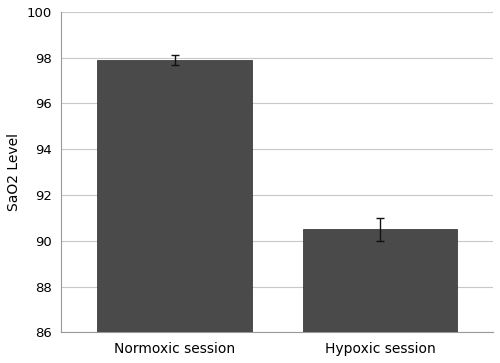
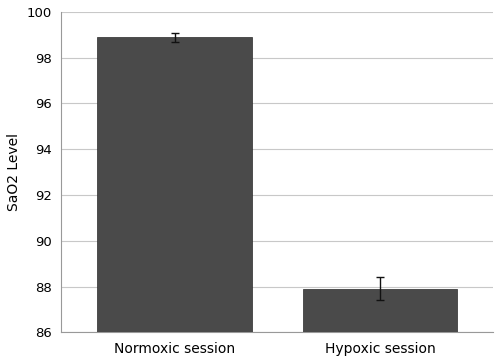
Normoxic session: 97.9 -> 98.9
Hypoxic session: 90.5 -> 87.9
